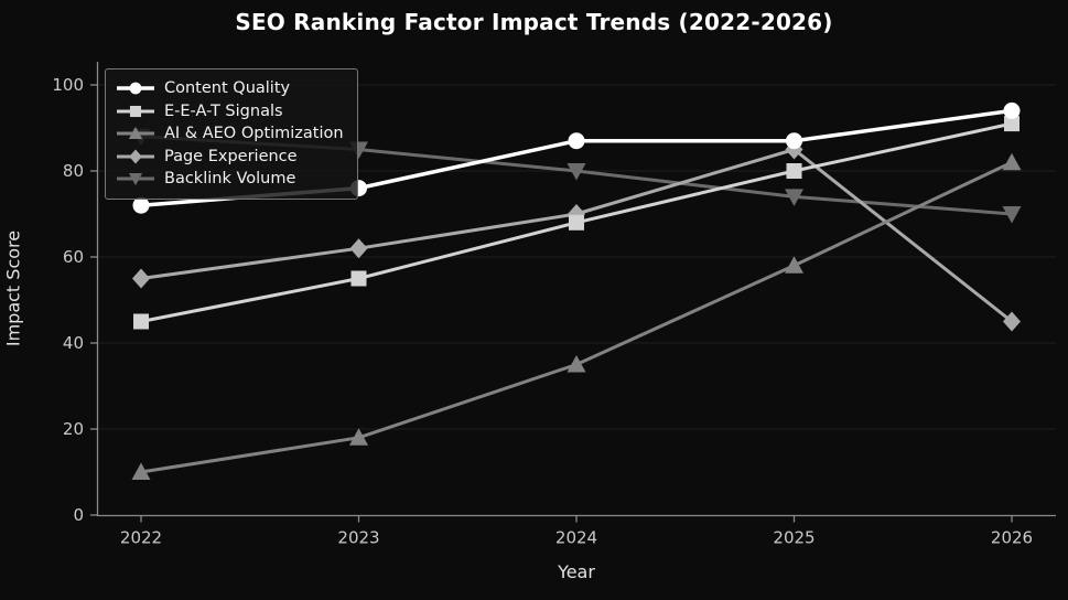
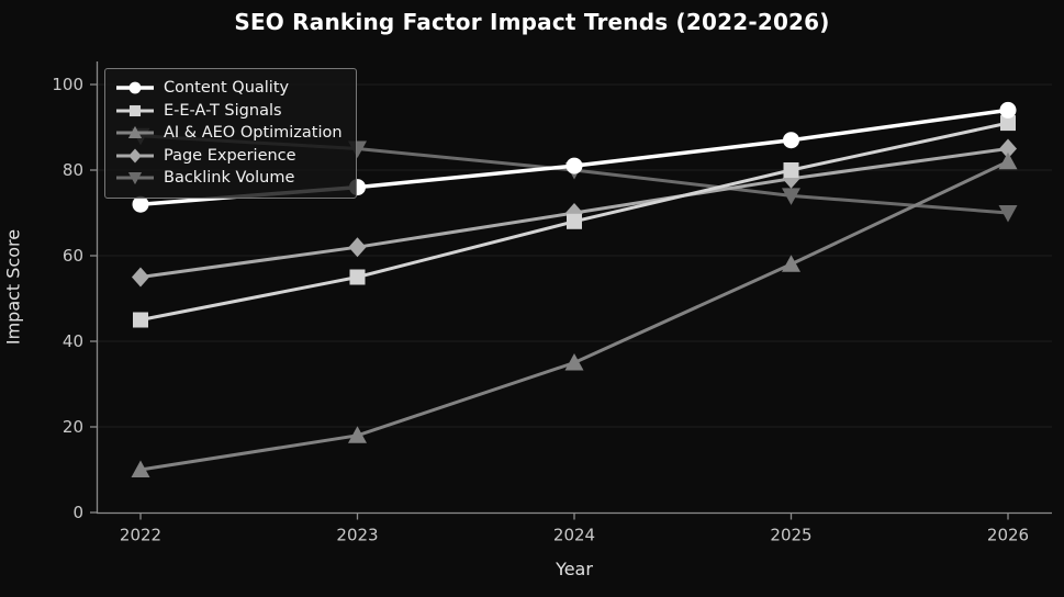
Content Quality/2024: 87 -> 81
Page Experience/2025: 85 -> 78
Page Experience/2026: 45 -> 85
